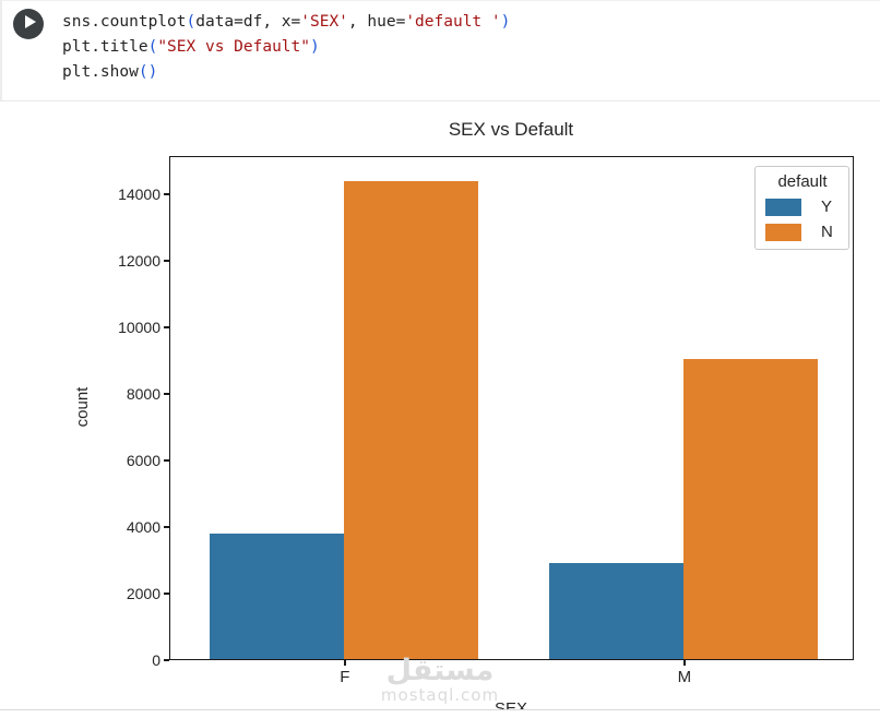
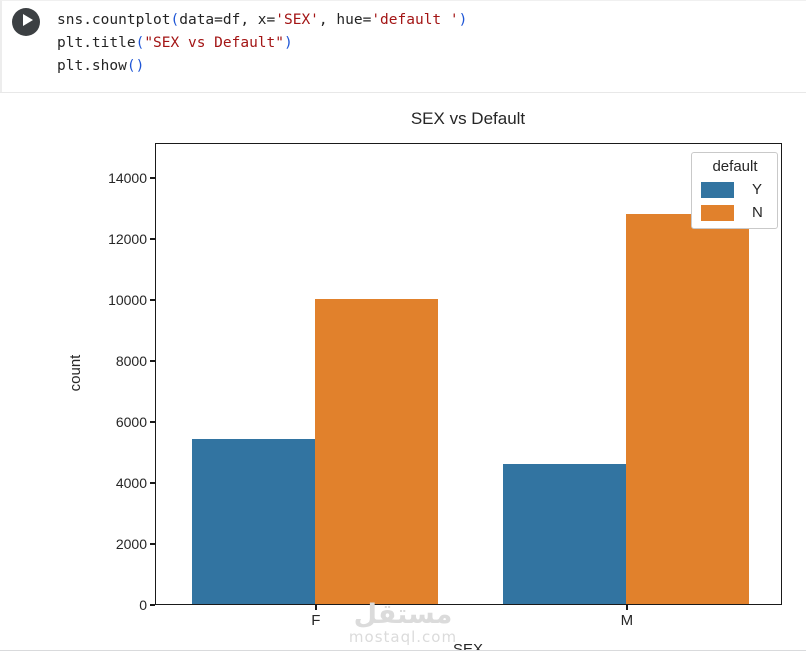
Y/F: 3800 -> 5400
N/F: 14300 -> 10000
Y/M: 2900 -> 4600
N/M: 9000 -> 12800
